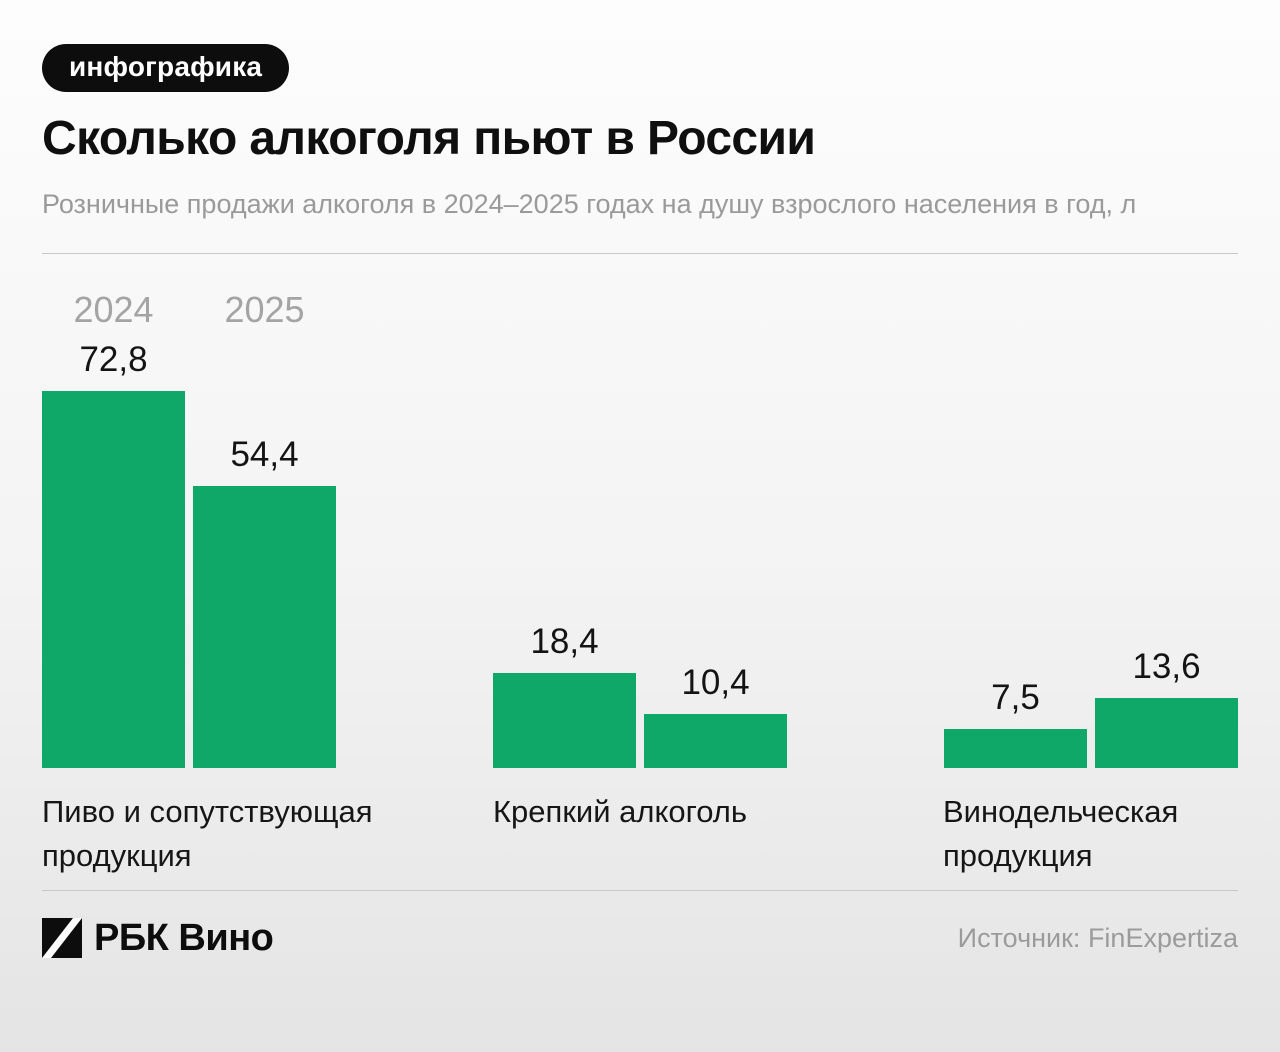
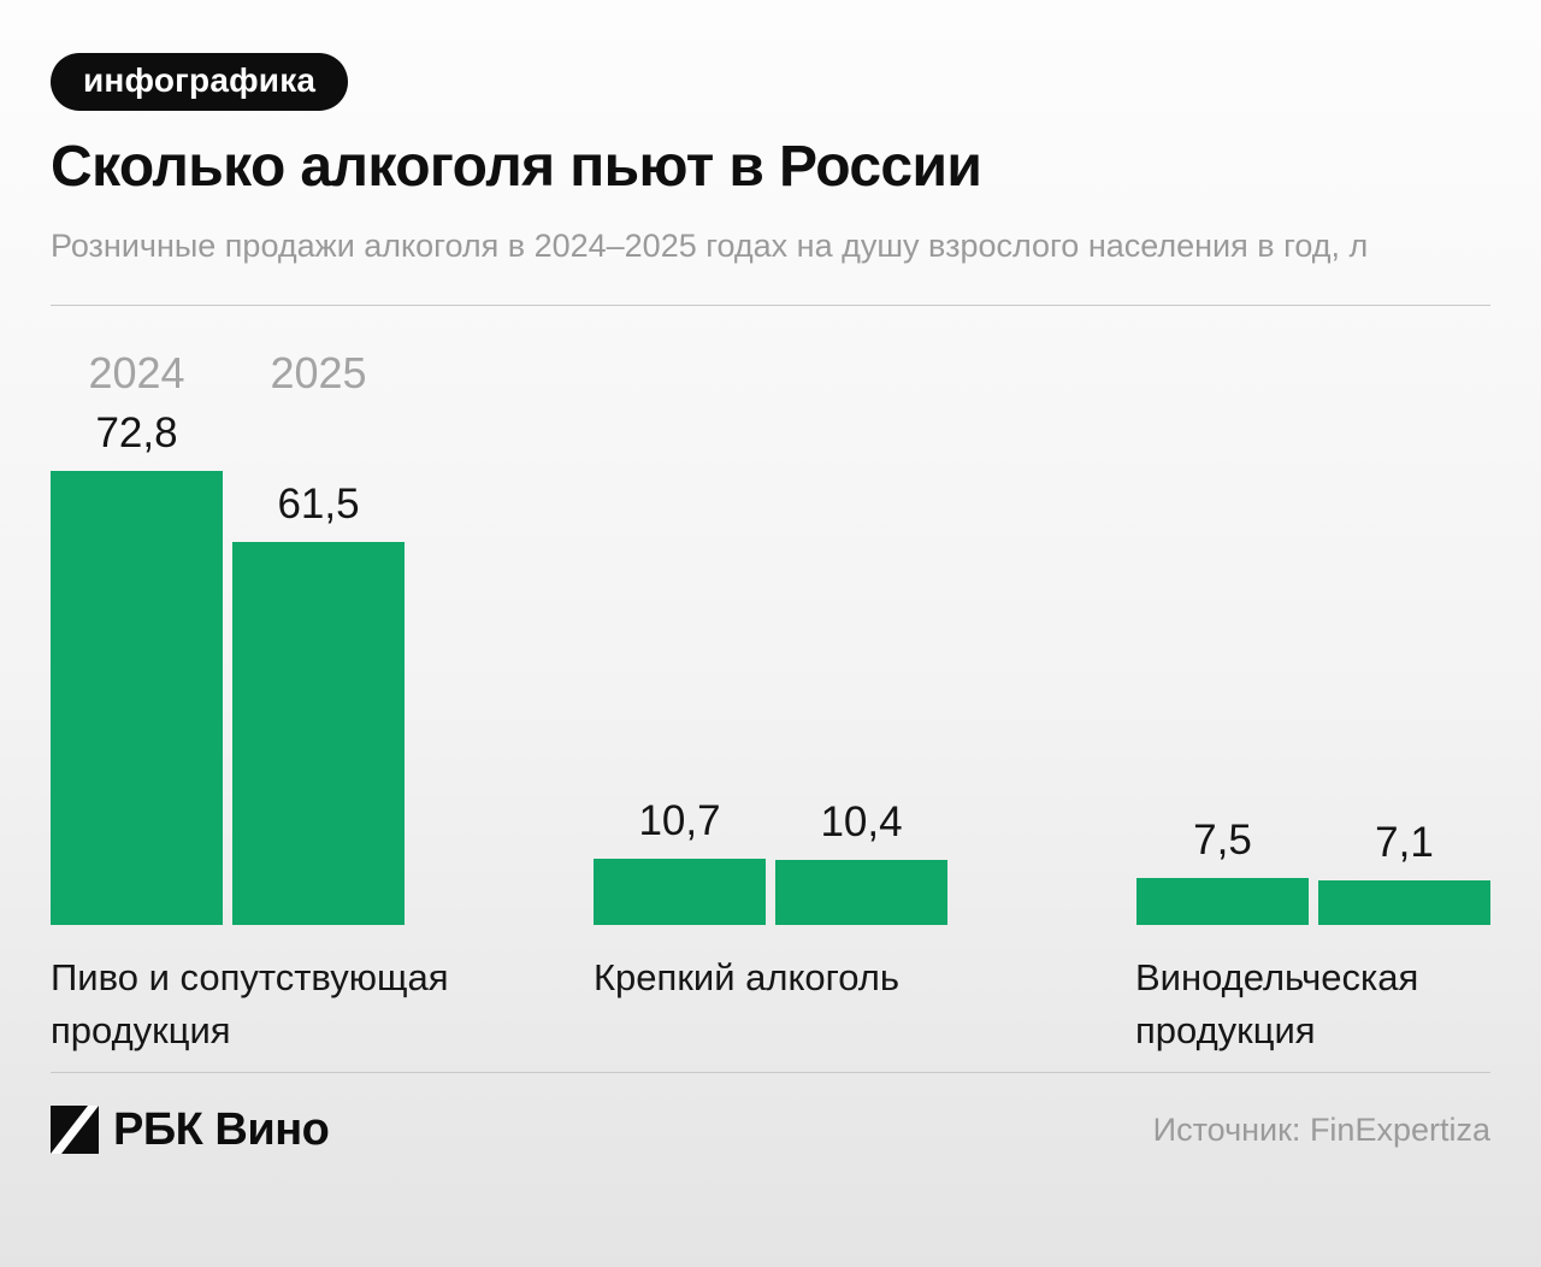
2025/Пиво и сопутствующая продукция: 54,4 -> 61,5
2024/Крепкий алкоголь: 18,4 -> 10,7
2025/Винодельческая продукция: 13,6 -> 7,1
